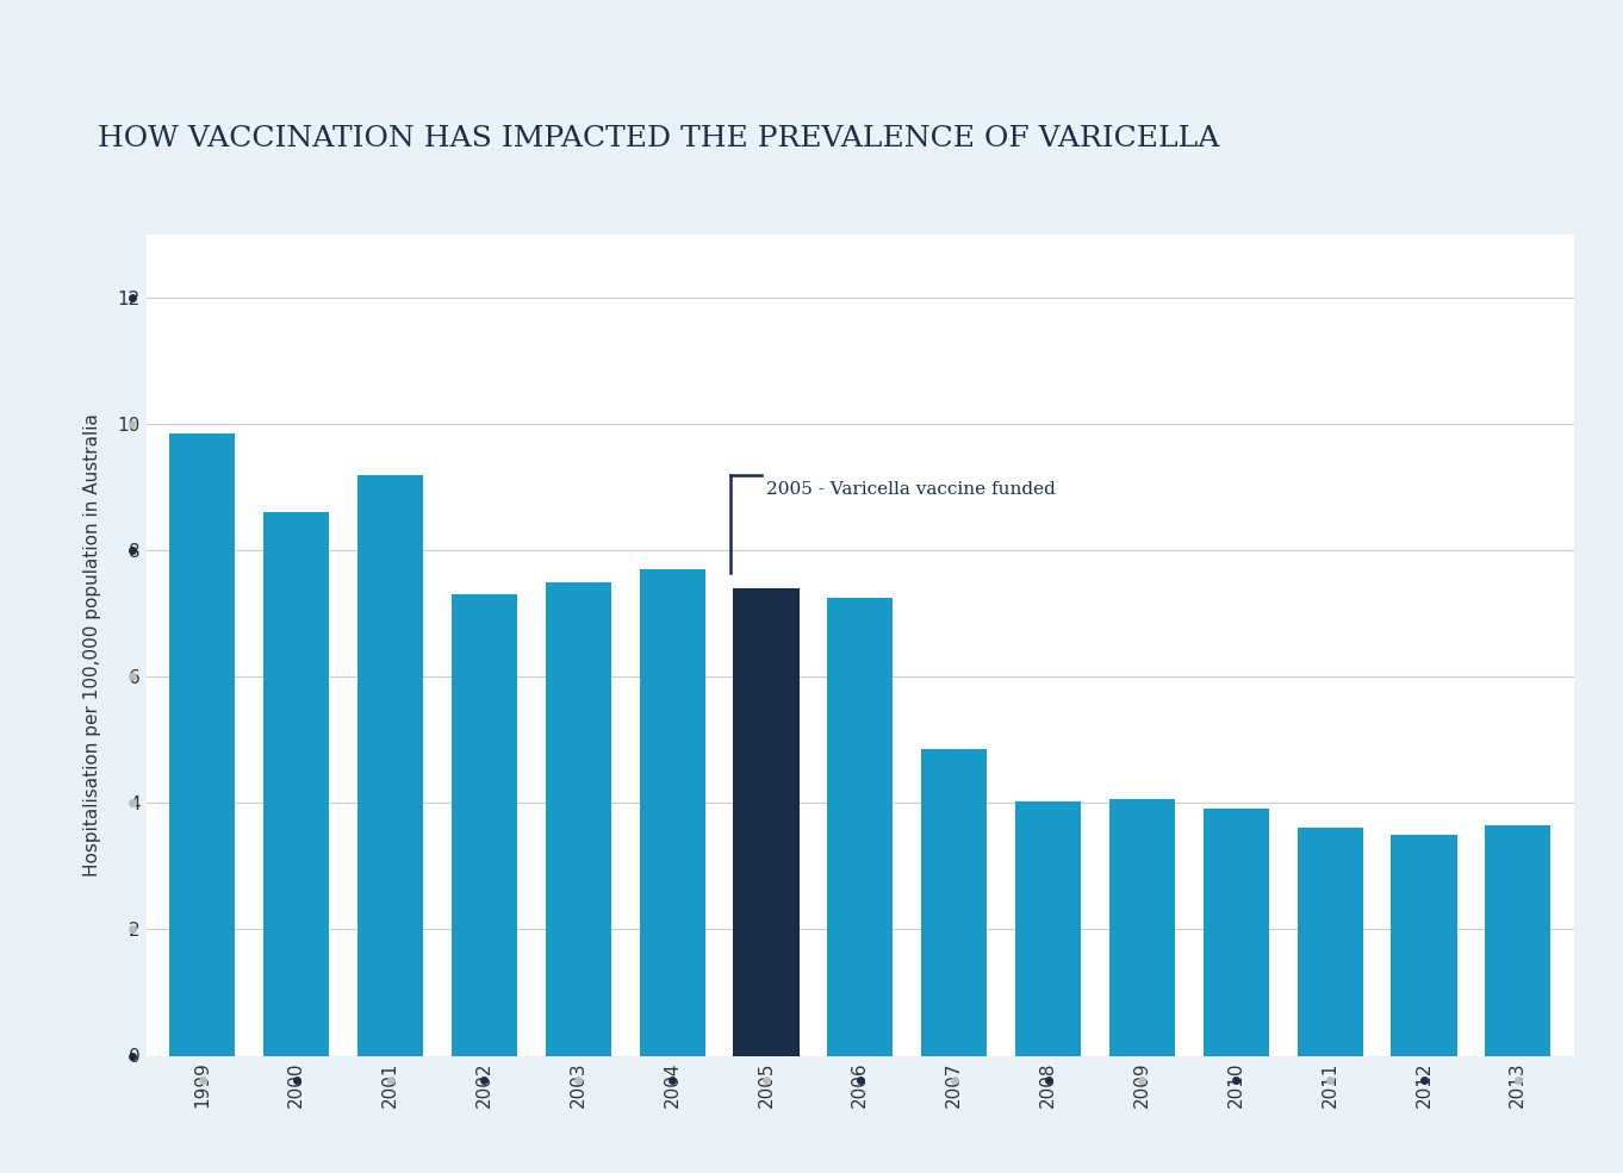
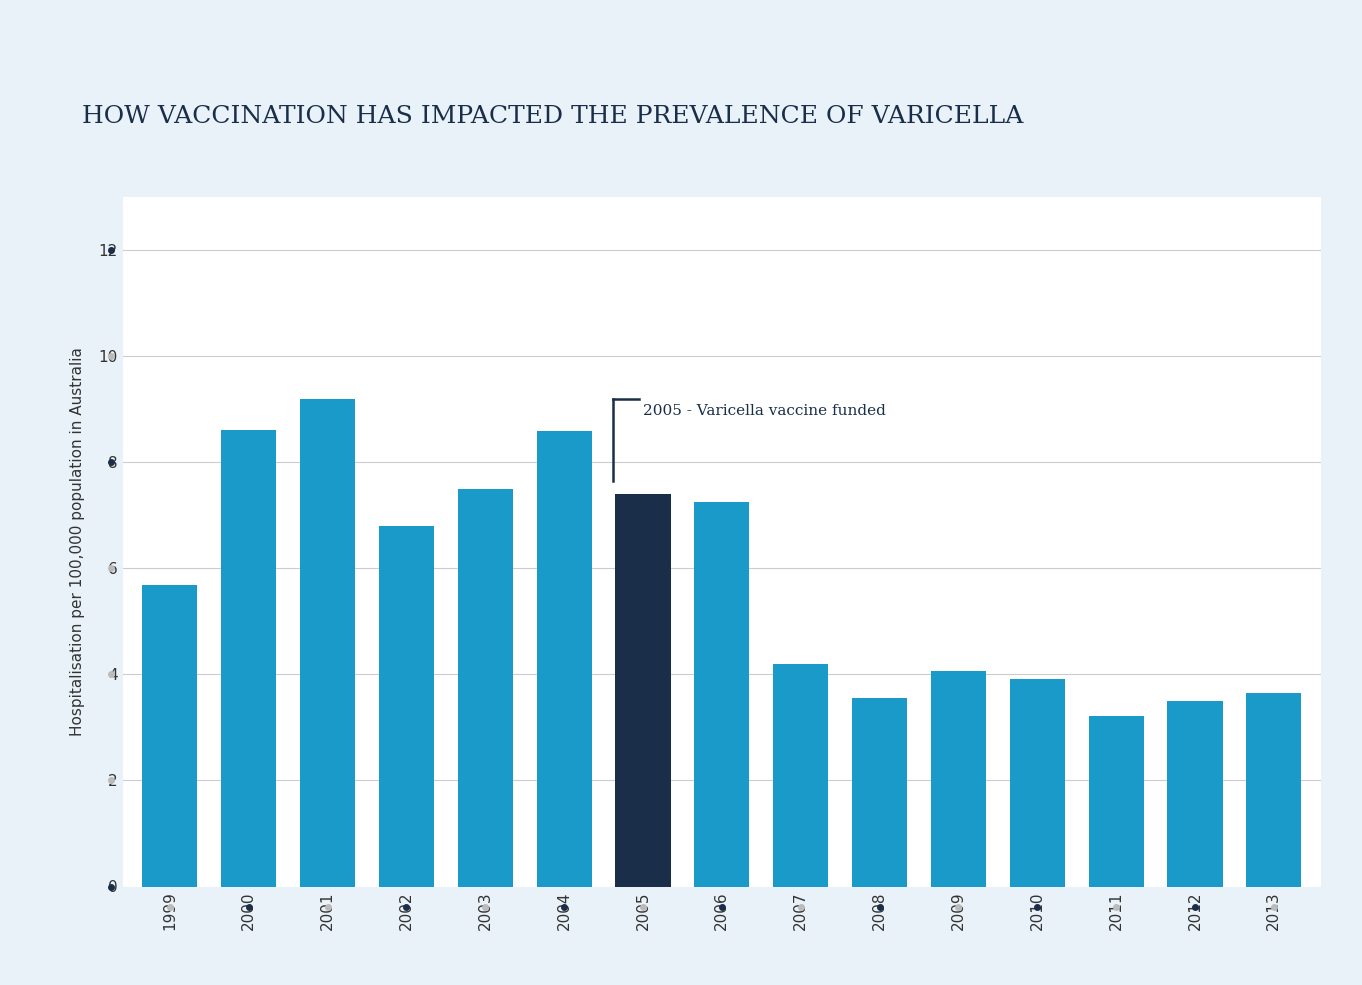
1999: 9.85 -> 5.68
2002: 7.30 -> 6.80
2004: 7.70 -> 8.58
2007: 4.85 -> 4.20
2008: 4.02 -> 3.56
2011: 3.62 -> 3.22
